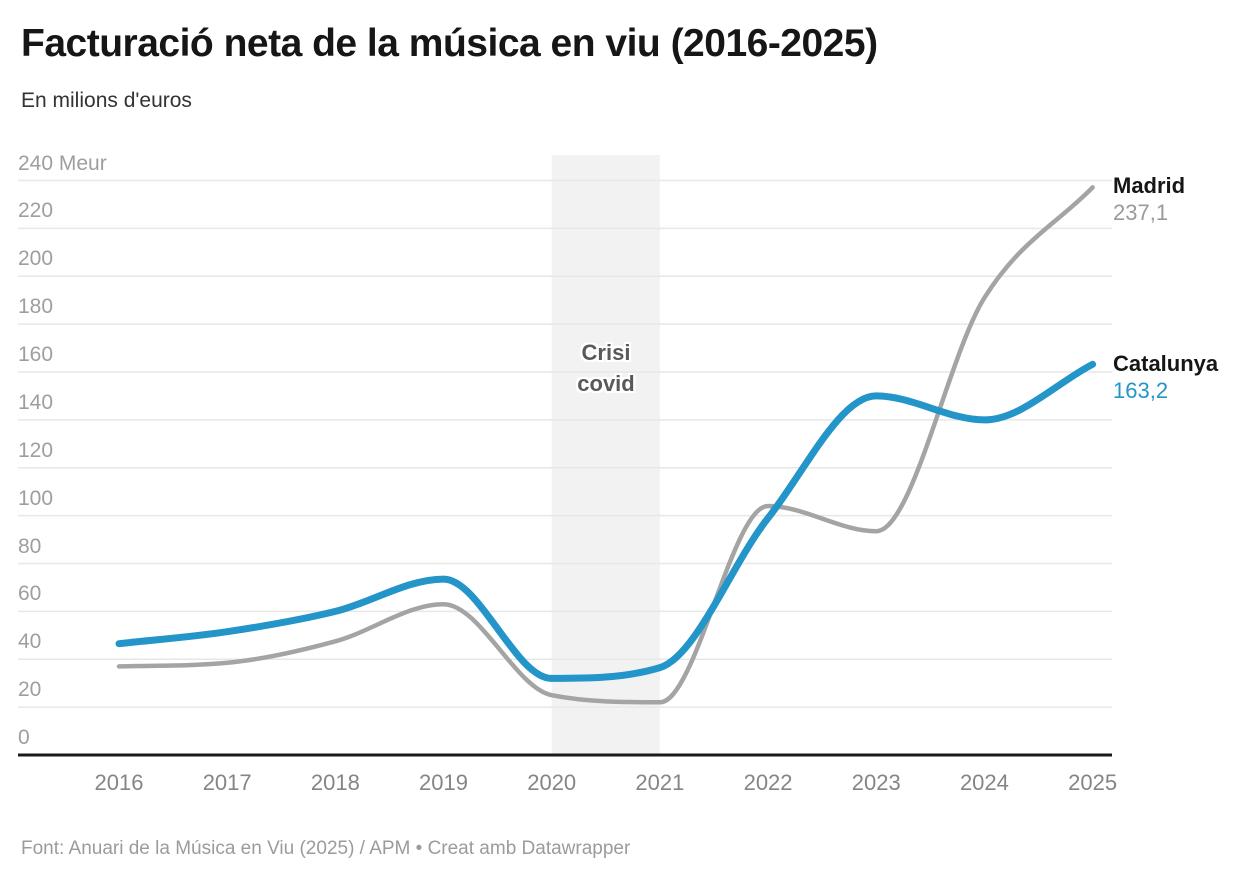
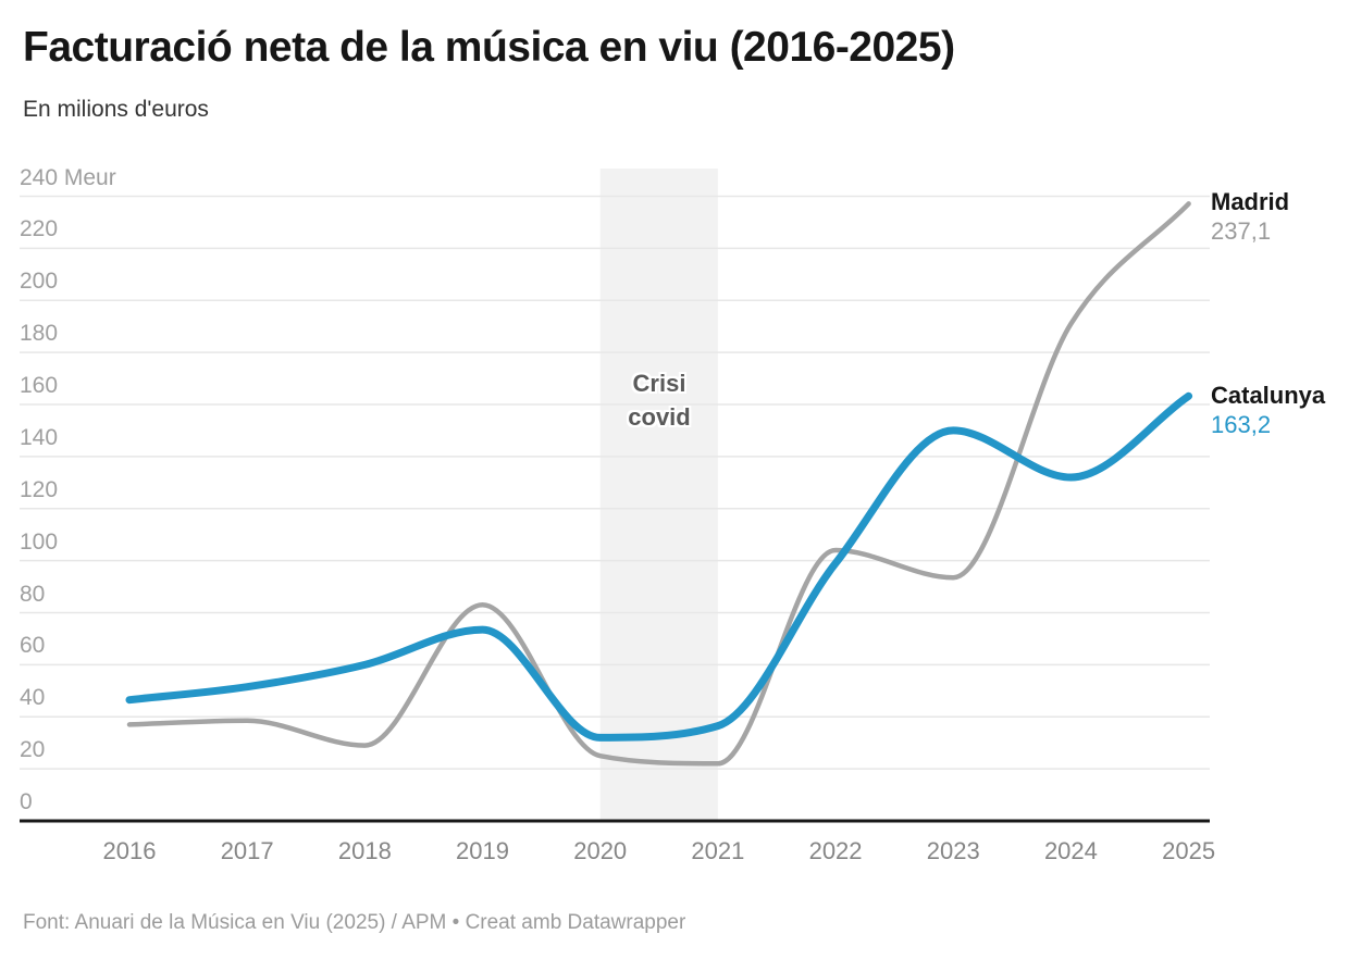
Madrid/2018: 48 -> 29
Madrid/2019: 63 -> 83
Catalunya/2024: 140 -> 132
